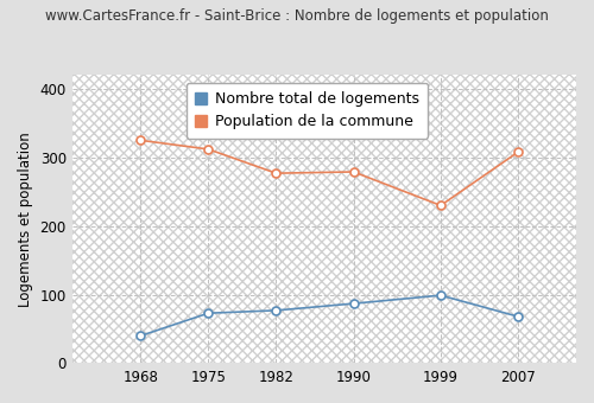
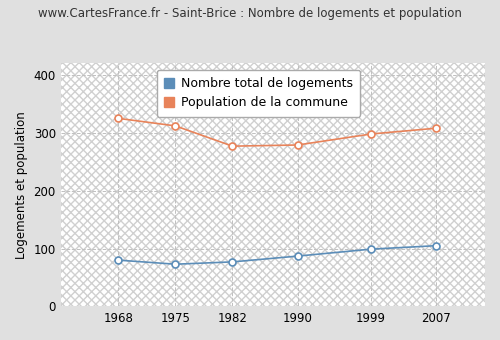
Nombre total de logements/1968: 40 -> 80
Population de la commune/1999: 230 -> 298
Nombre total de logements/2007: 68 -> 105
